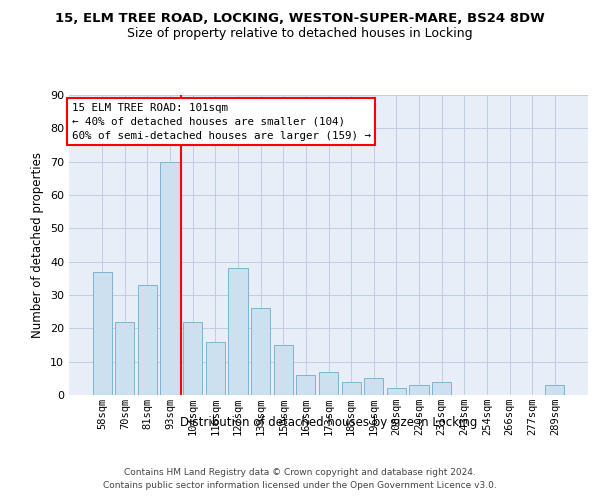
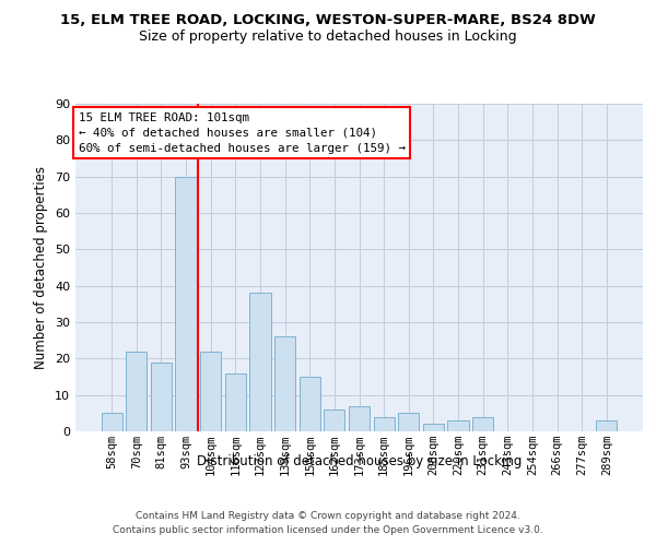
58sqm: 37 -> 5
81sqm: 33 -> 19
